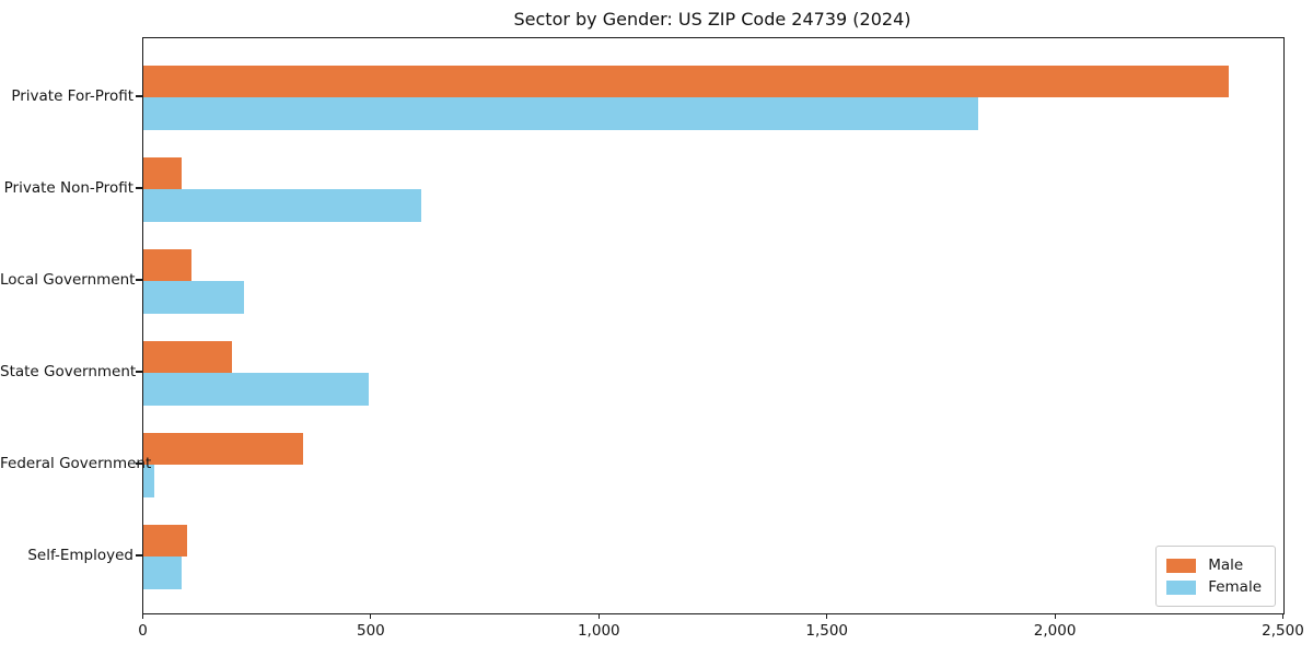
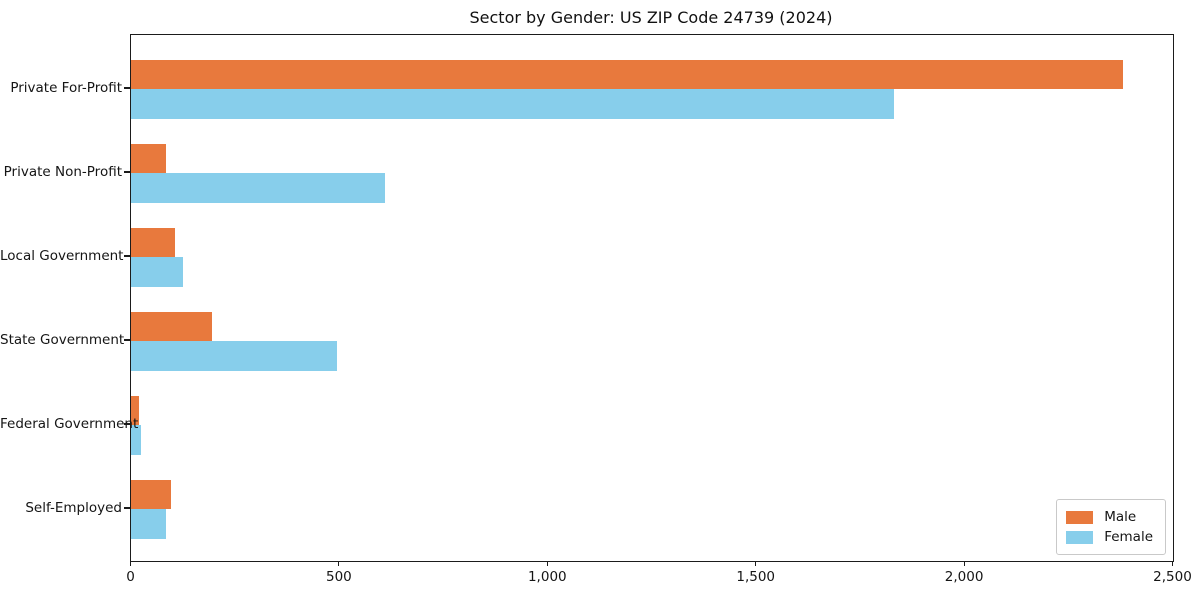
Female/Local Government: 220 -> 120
Male/Federal Government: 350 -> 20
